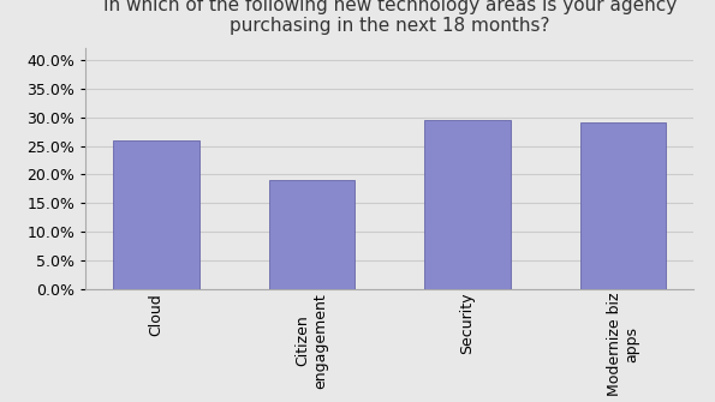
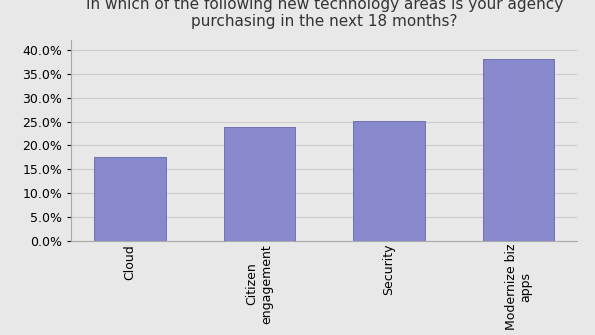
Cloud: 26.0% -> 17.5%
Citizen engagement: 19.0% -> 23.8%
Security: 29.5% -> 25.2%
Modernize biz apps: 29.0% -> 38.0%
